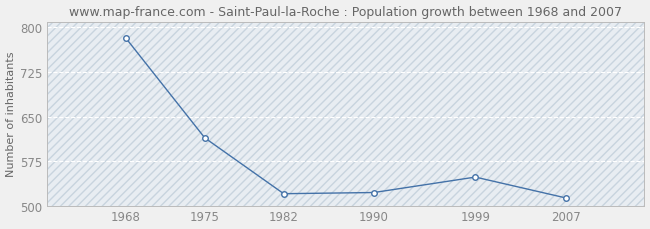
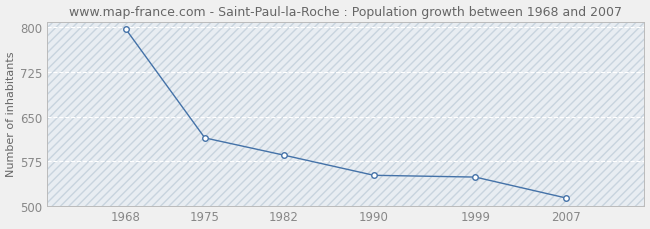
1968: 782 -> 797
1982: 520 -> 585
1990: 522 -> 551
